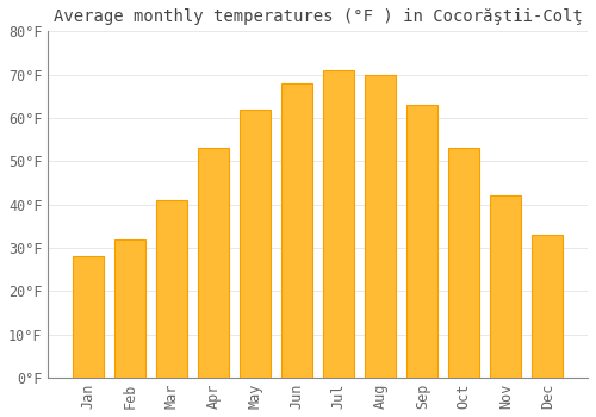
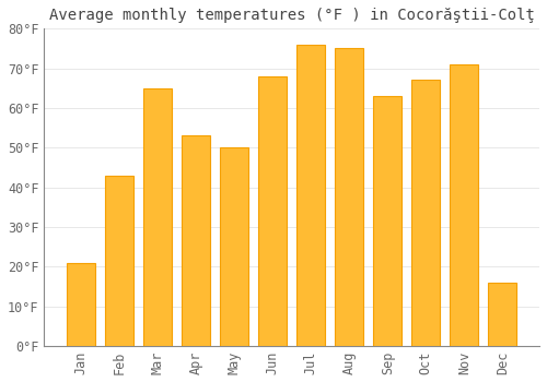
Jan: 28°F -> 21°F
Feb: 32°F -> 43°F
Mar: 41°F -> 65°F
May: 62°F -> 50°F
Jul: 71°F -> 76°F
Aug: 70°F -> 75°F
Oct: 53°F -> 67°F
Nov: 42°F -> 71°F
Dec: 33°F -> 16°F
